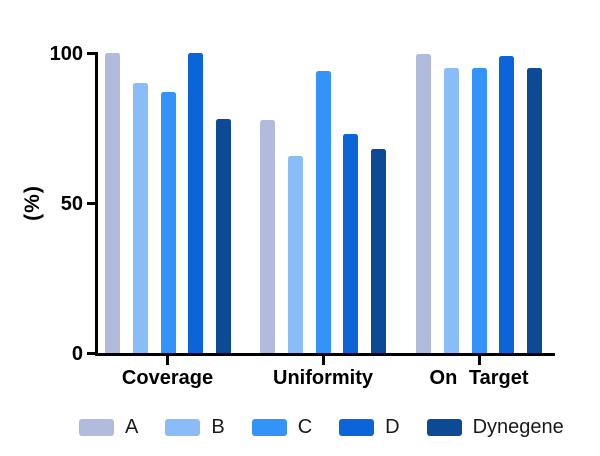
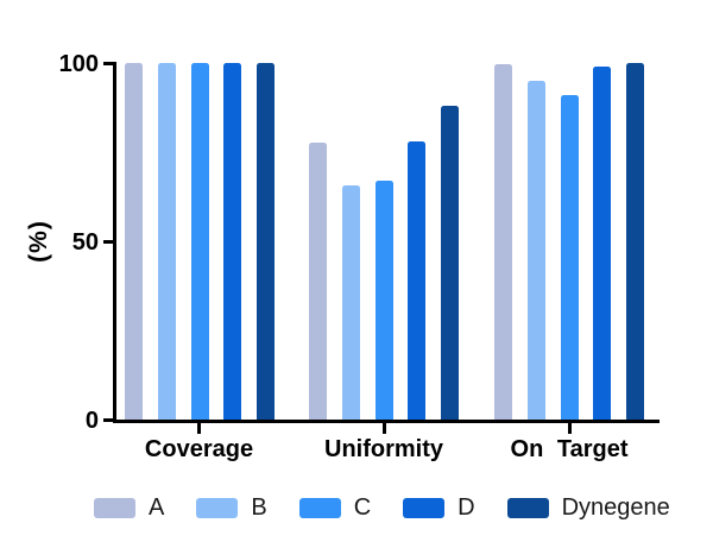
B/Coverage: 90 -> 100
C/Coverage: 87 -> 100
Dynegene/Coverage: 78 -> 100
C/Uniformity: 94 -> 67
D/Uniformity: 73 -> 78
Dynegene/Uniformity: 68 -> 88
C/On Target: 95 -> 91
Dynegene/On Target: 95 -> 100
